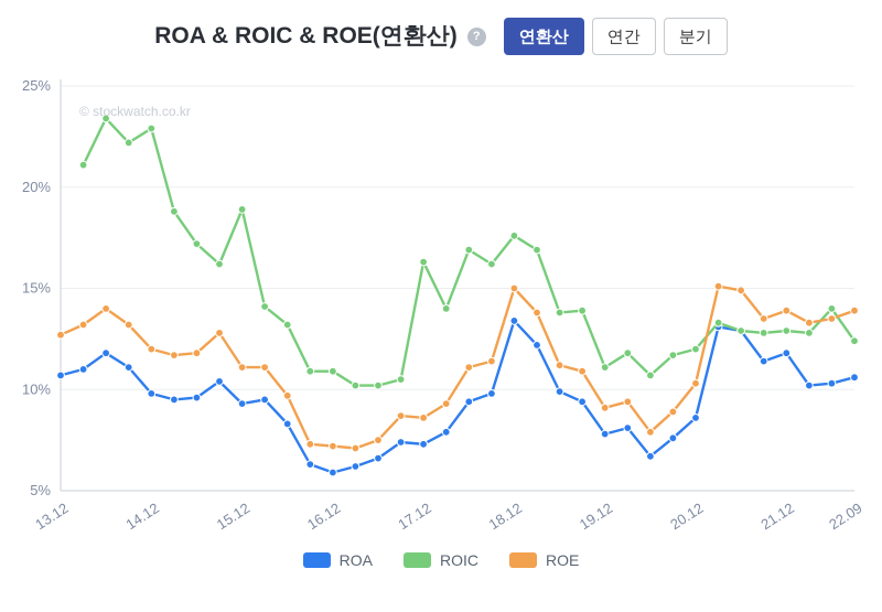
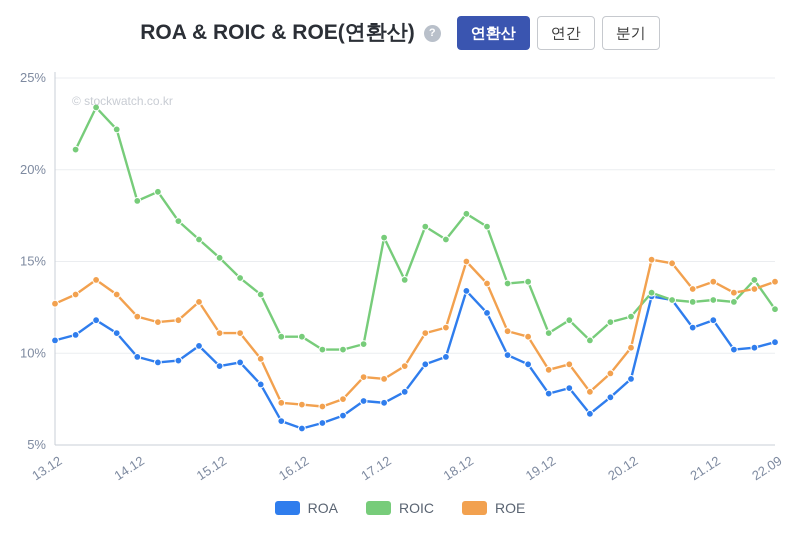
ROIC/14.12: 22.9% -> 18.3%
ROIC/15.12: 18.9% -> 15.2%
